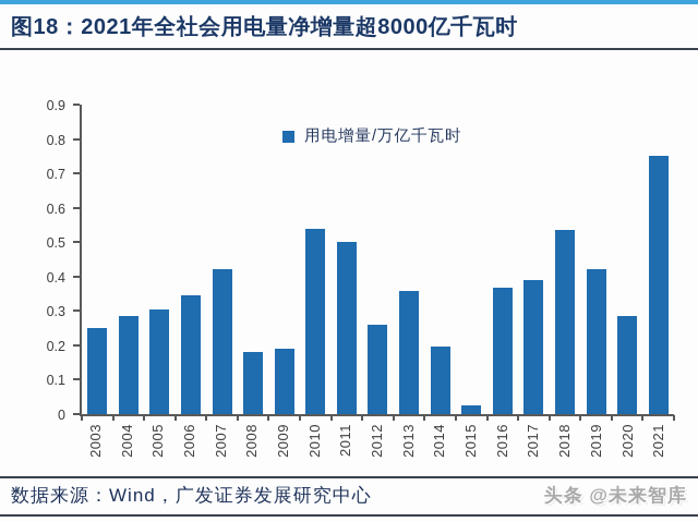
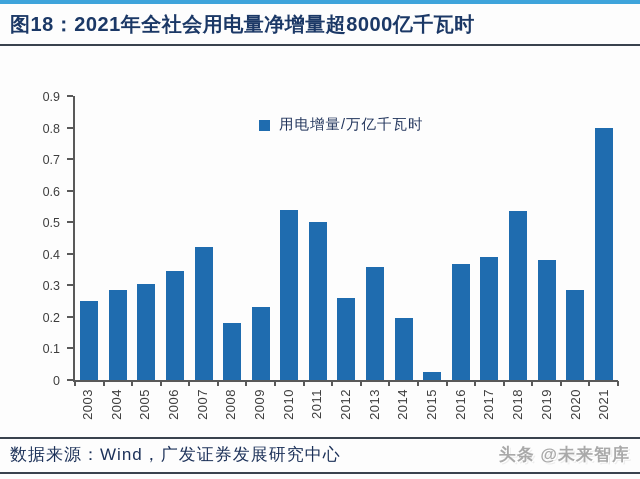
2009: 0.19 -> 0.23
2019: 0.42 -> 0.38
2021: 0.75 -> 0.80
